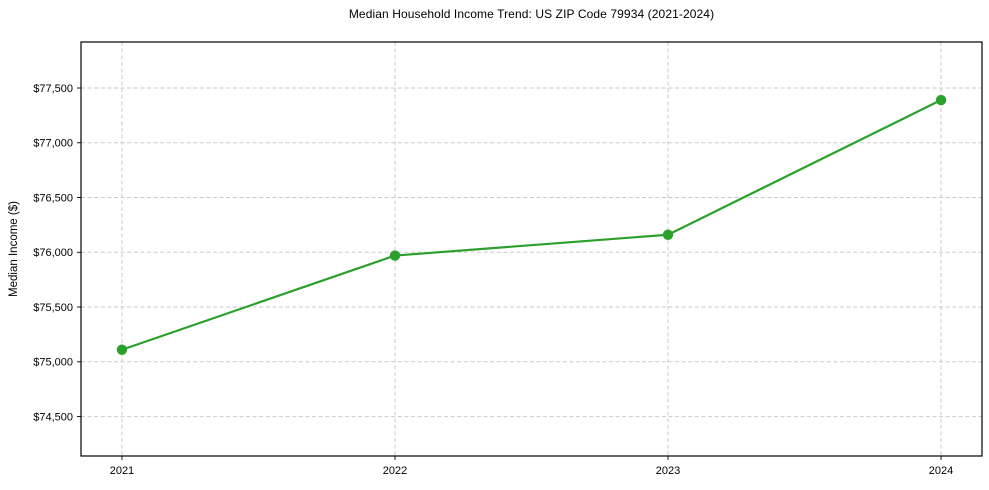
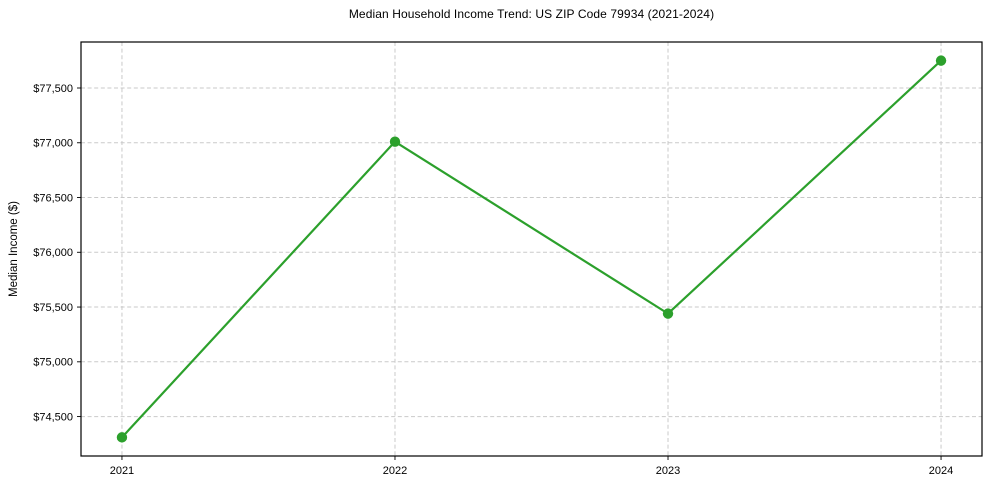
2021: $75110 -> $74310
2022: $75970 -> $77010
2023: $76160 -> $75440
2024: $77390 -> $77750
